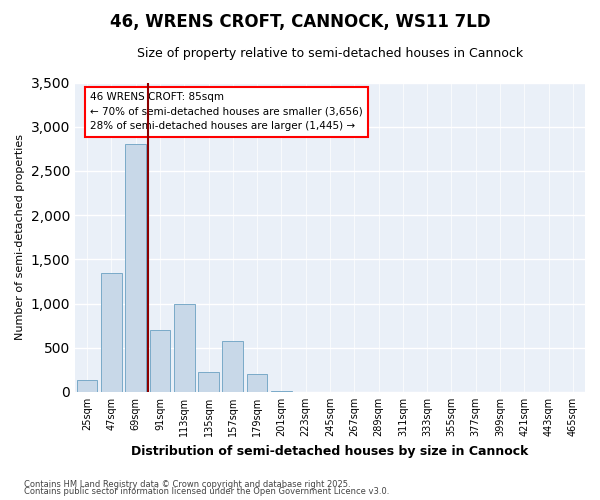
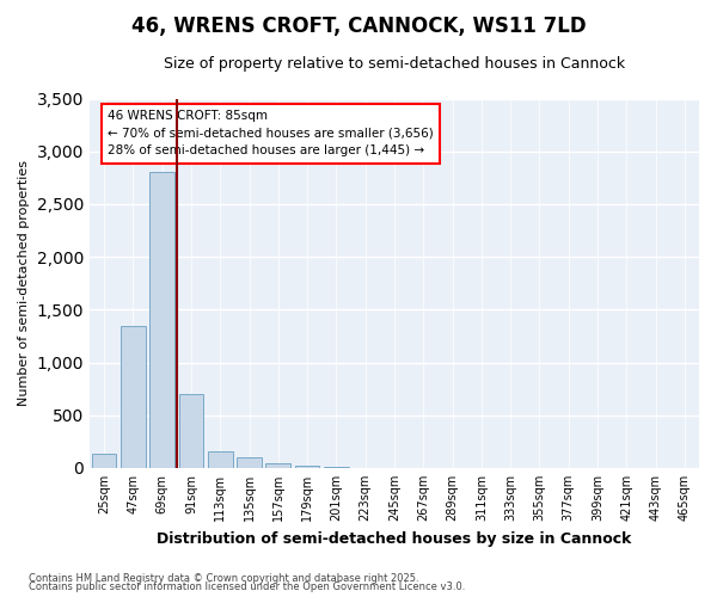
113sqm: 1,000 -> 160
135sqm: 220 -> 100
157sqm: 580 -> 50
179sqm: 200 -> 20
